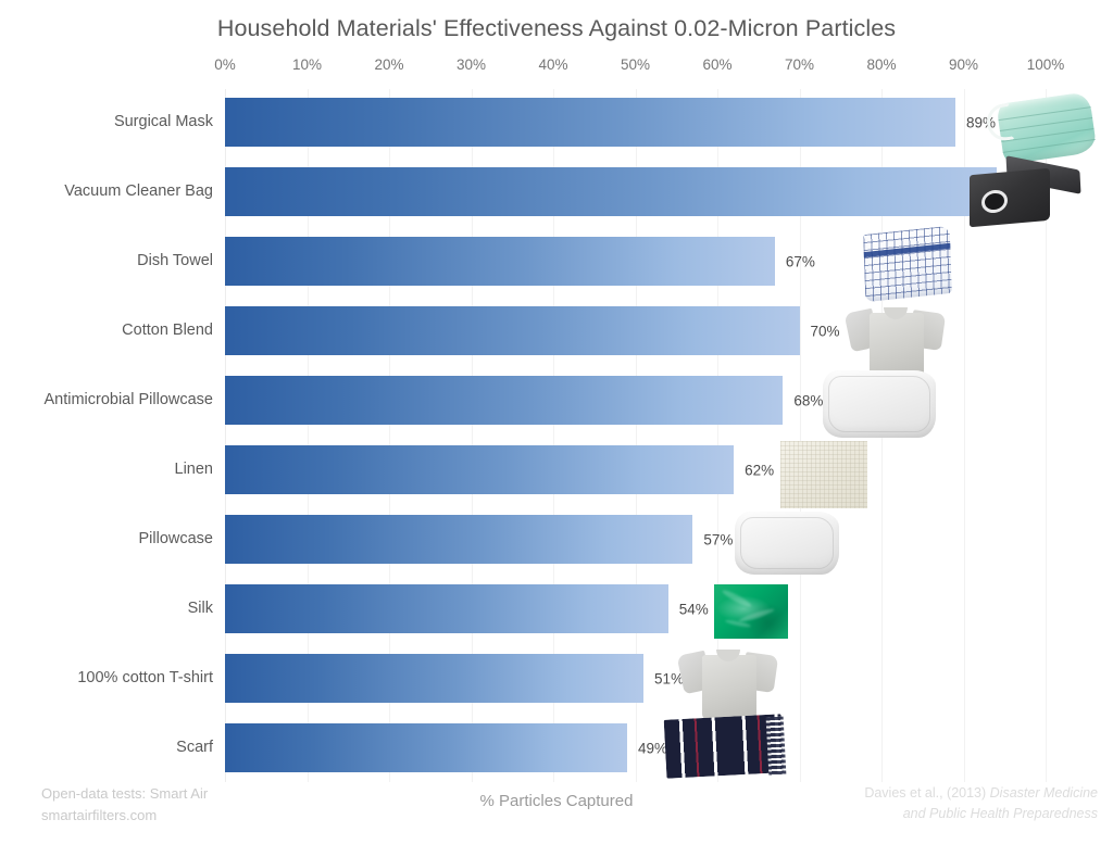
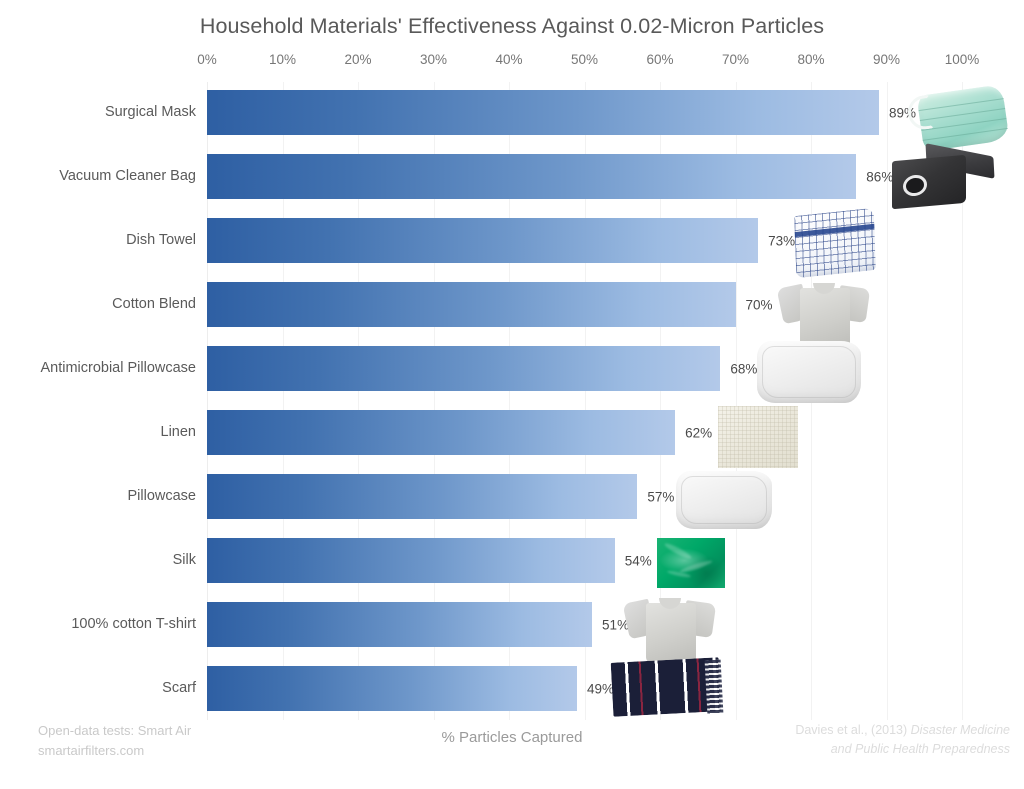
Vacuum Cleaner Bag: 94% -> 86%
Dish Towel: 67% -> 73%
